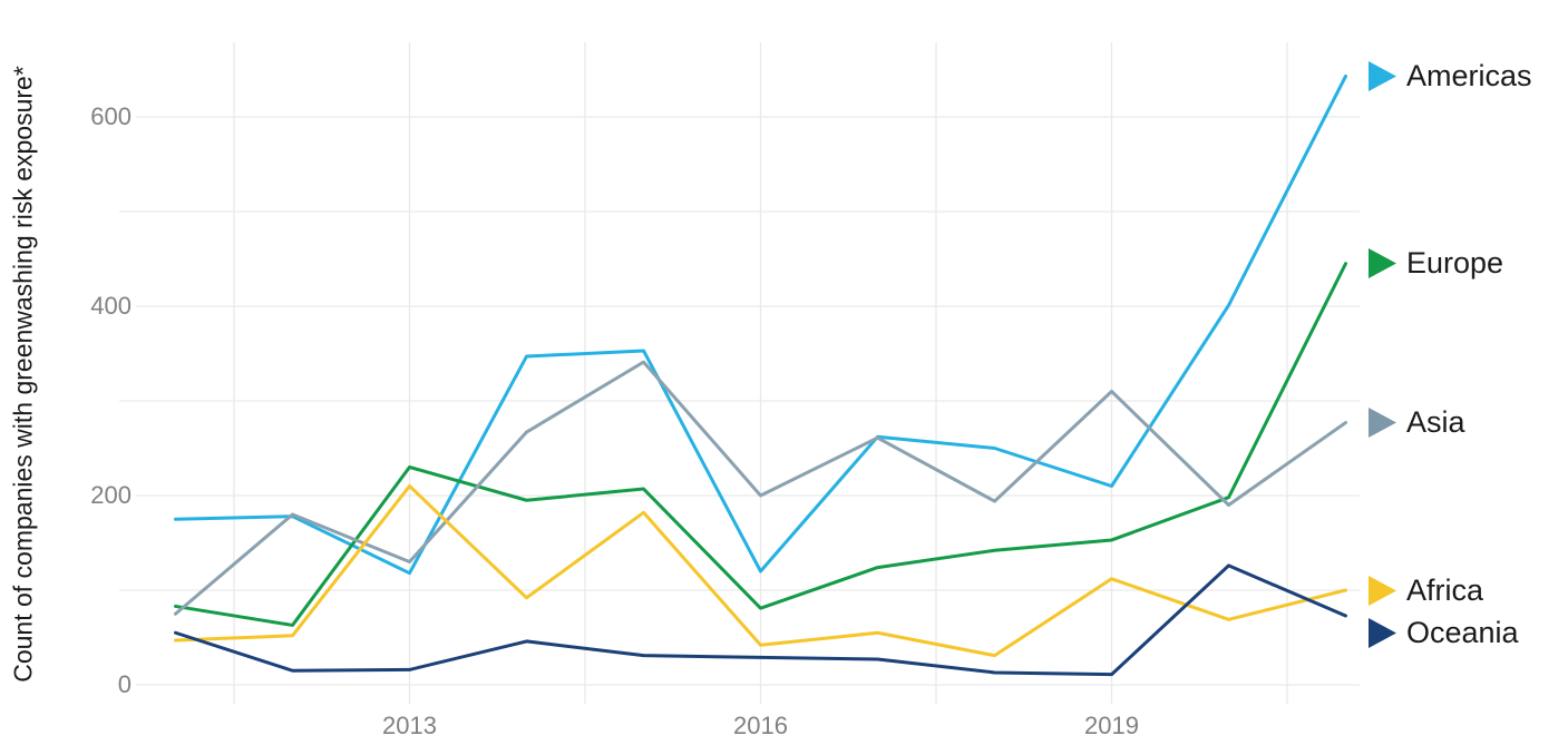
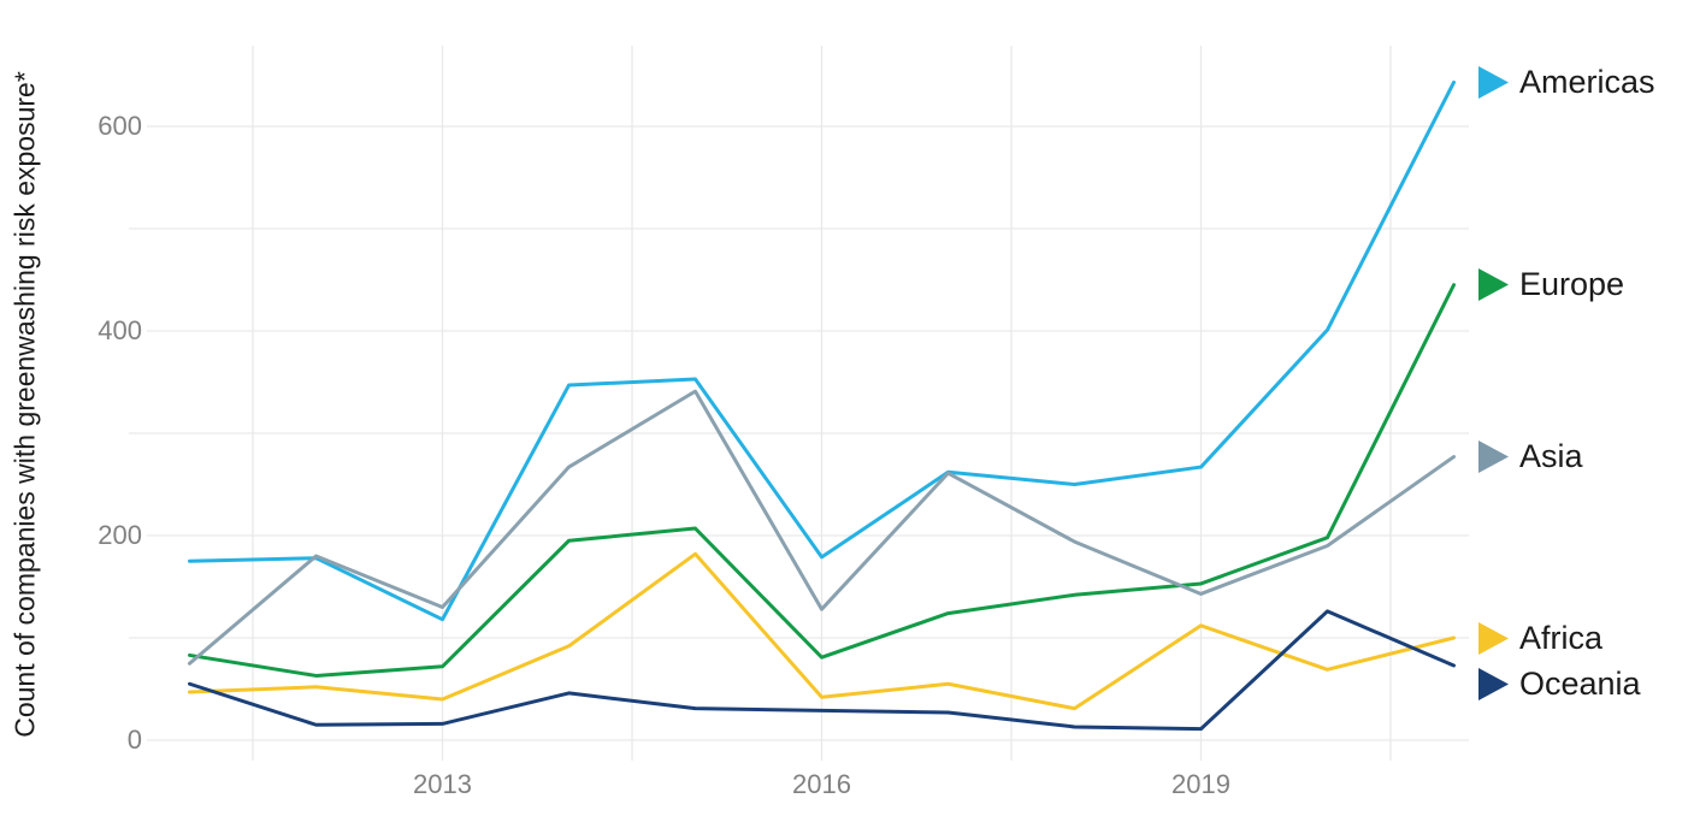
Europe/2013: 230 -> 70
Africa/2013: 210 -> 40
Americas/2016: 120 -> 180
Asia/2016: 200 -> 130
Americas/2019: 210 -> 270
Asia/2019: 310 -> 140
